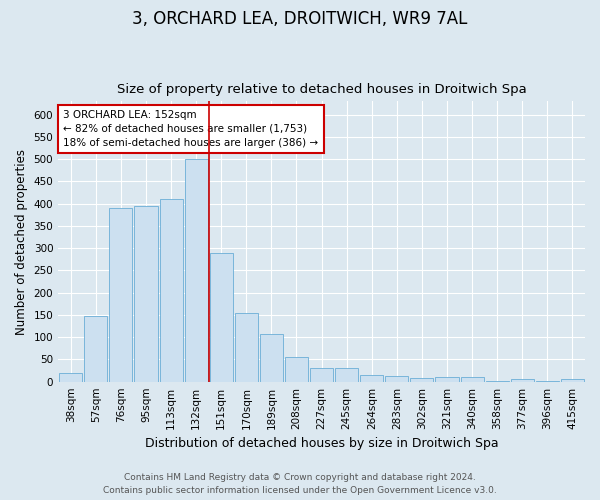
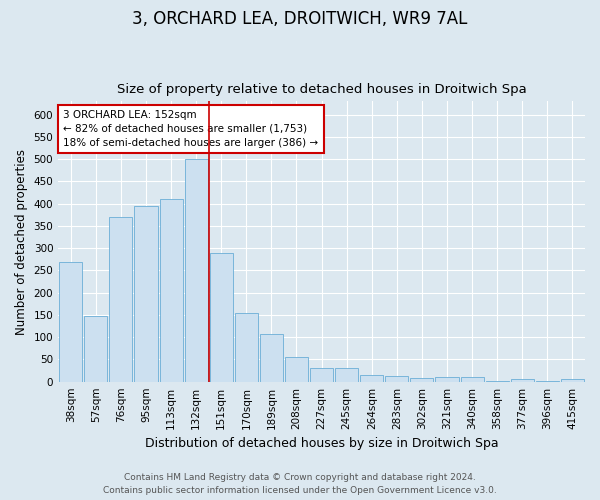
38sqm: 20 -> 270
76sqm: 390 -> 370
